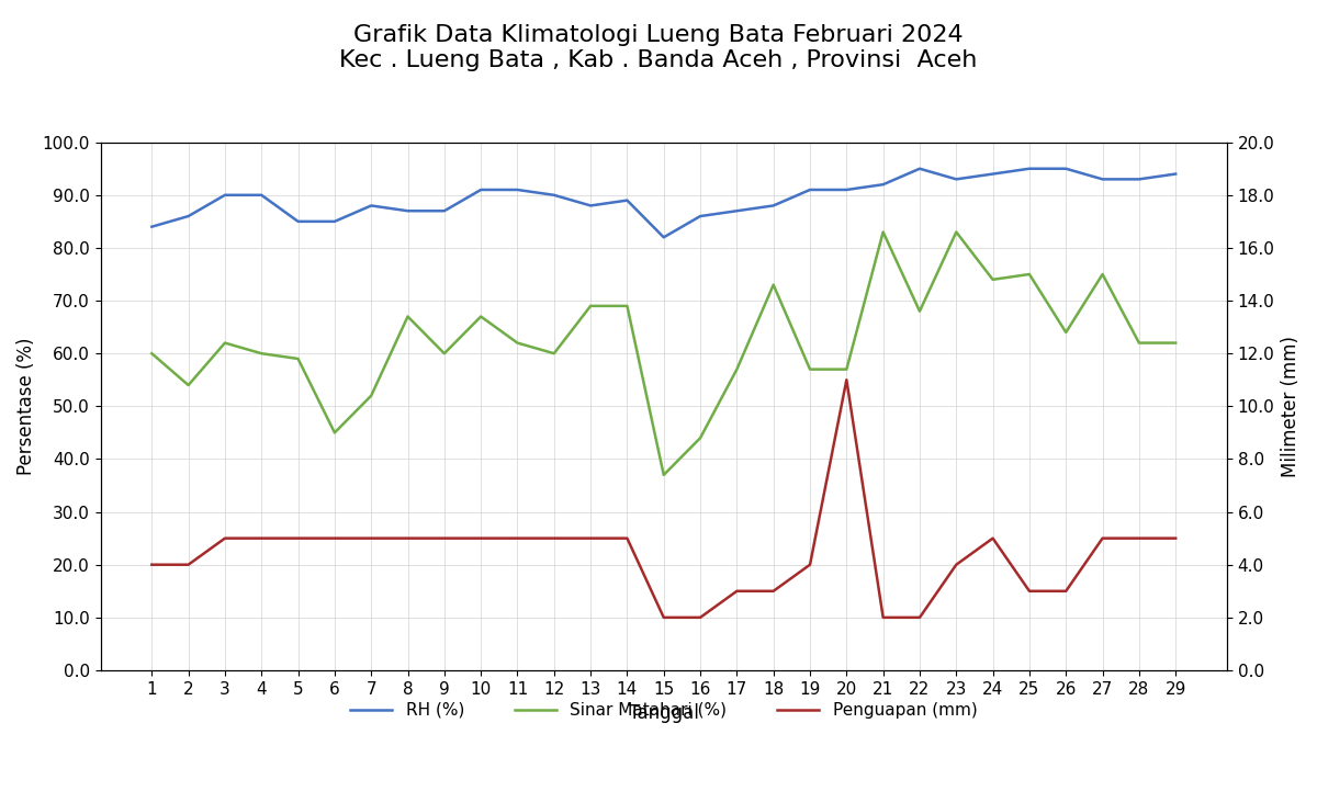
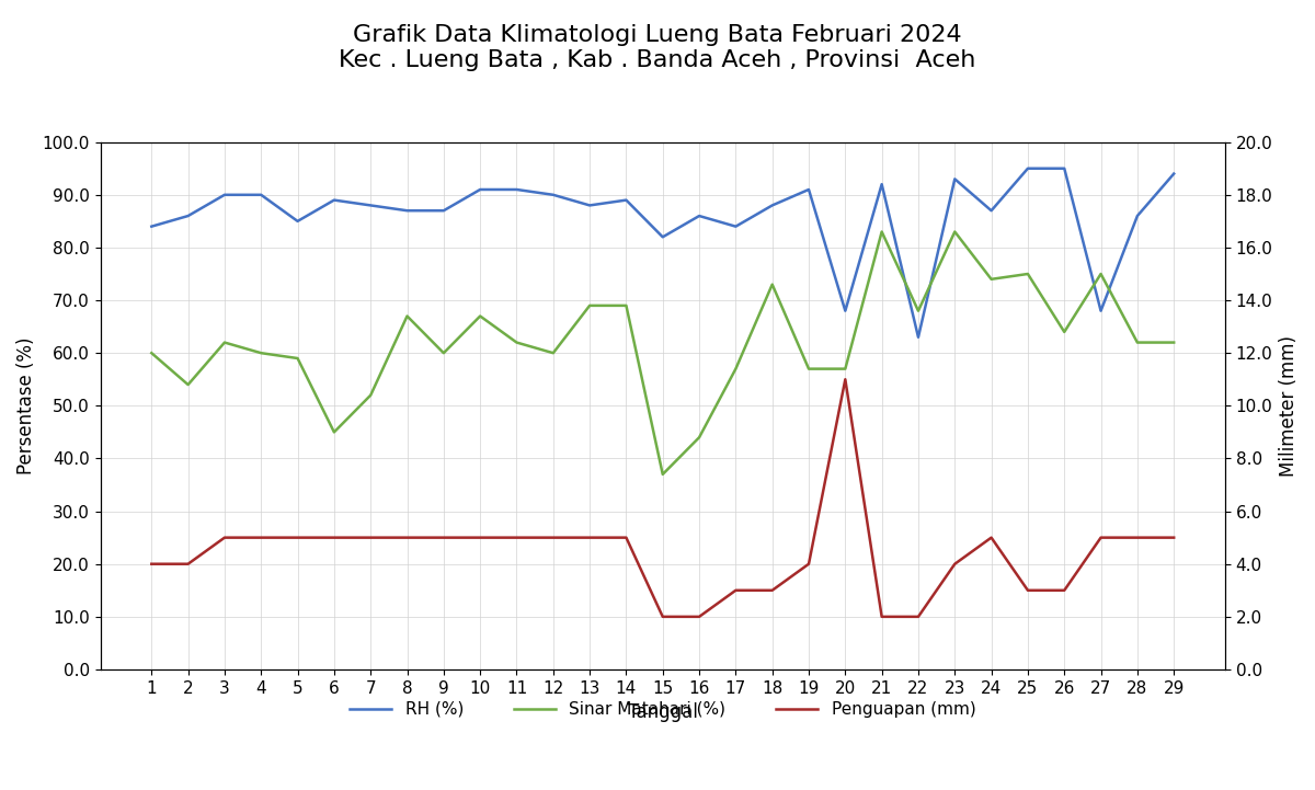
RH (%)/6: 85 -> 89
RH (%)/17: 87 -> 84
RH (%)/20: 91 -> 68
RH (%)/22: 95 -> 63
RH (%)/24: 94 -> 87
RH (%)/27: 93 -> 68
RH (%)/28: 93 -> 86
